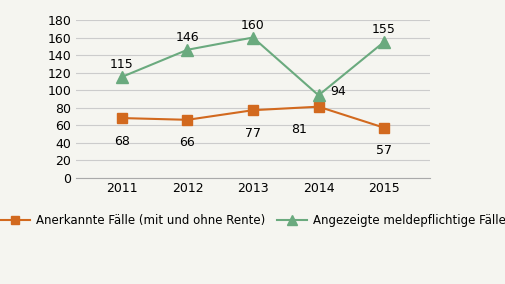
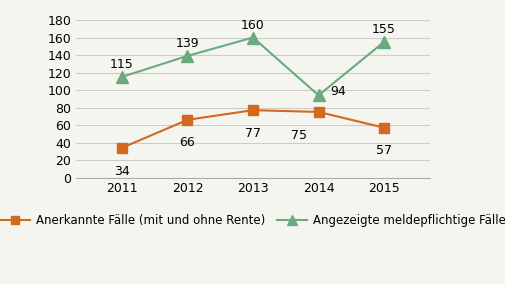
Anerkannte Fälle (mit und ohne Rente)/2011: 68 -> 34
Angezeigte meldepflichtige Fälle/2012: 146 -> 139
Anerkannte Fälle (mit und ohne Rente)/2014: 81 -> 75
